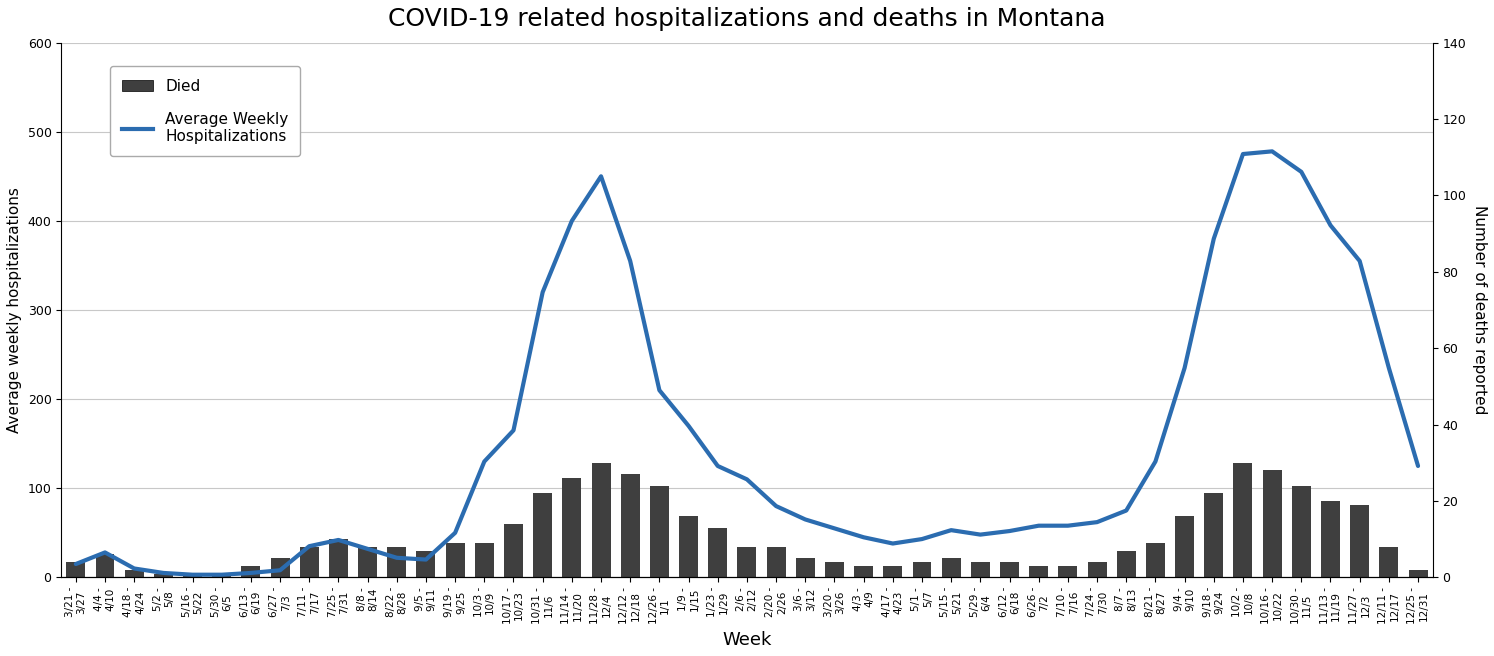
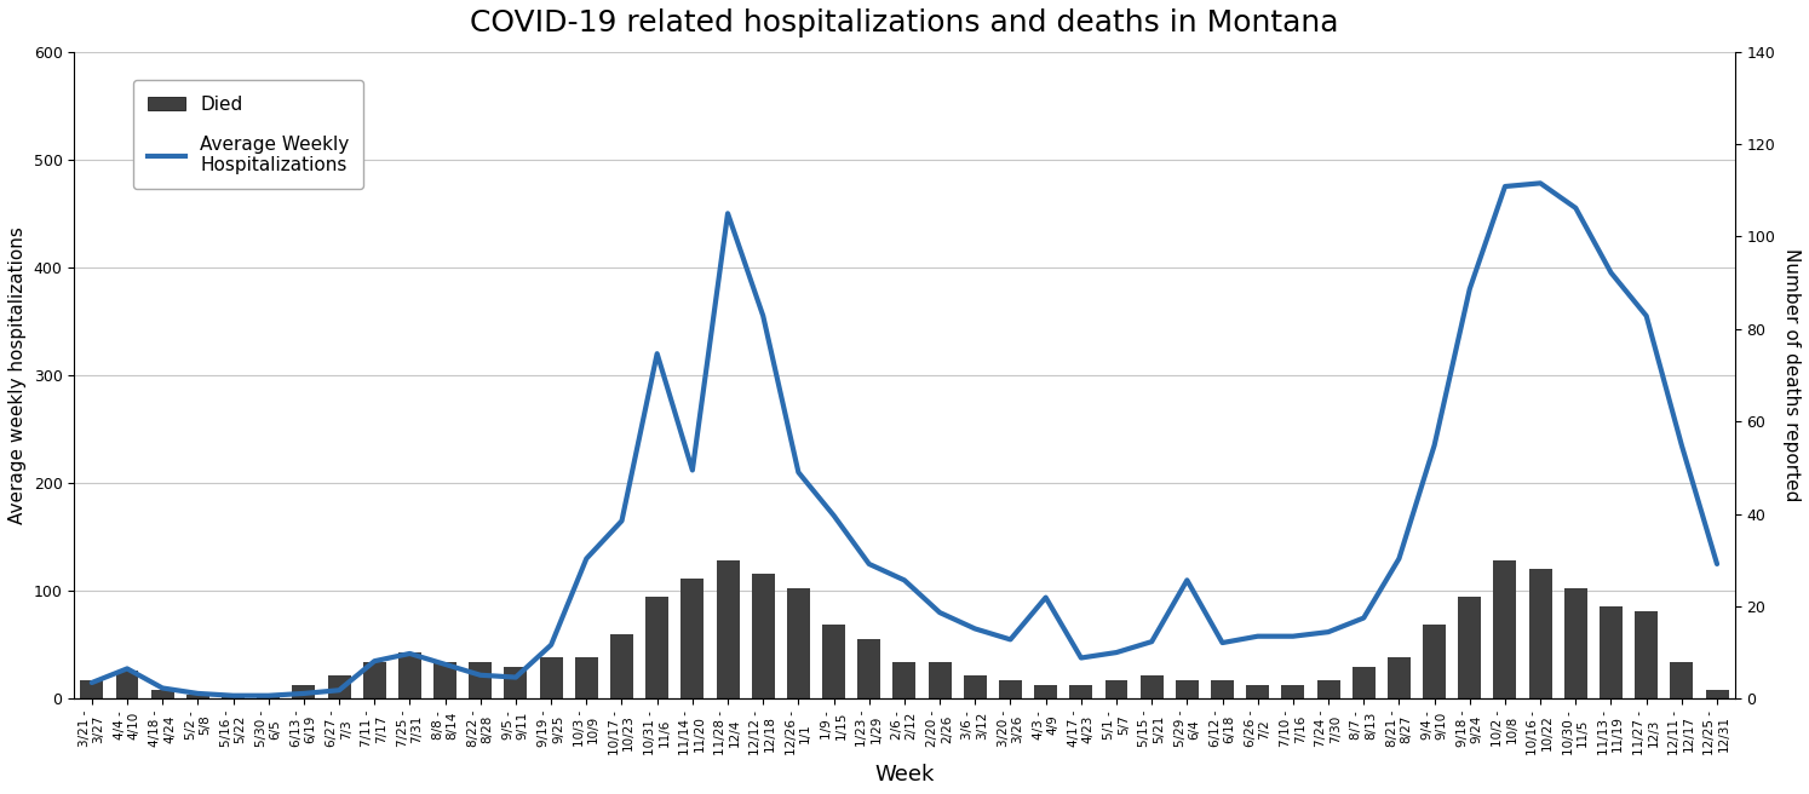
Average Weekly Hospitalizations/11/14 - 11/20: 400 -> 212
Average Weekly Hospitalizations/4/3 - 4/9: 45 -> 94
Average Weekly Hospitalizations/5/29 - 6/4: 48 -> 110
